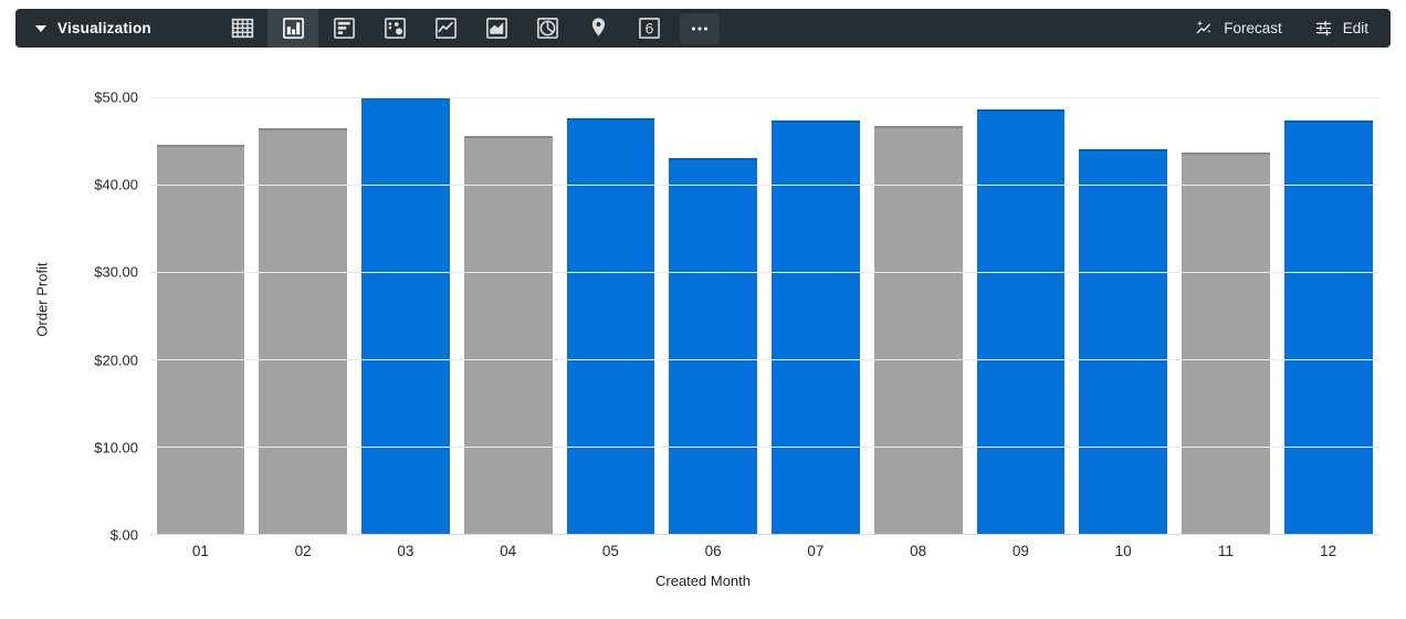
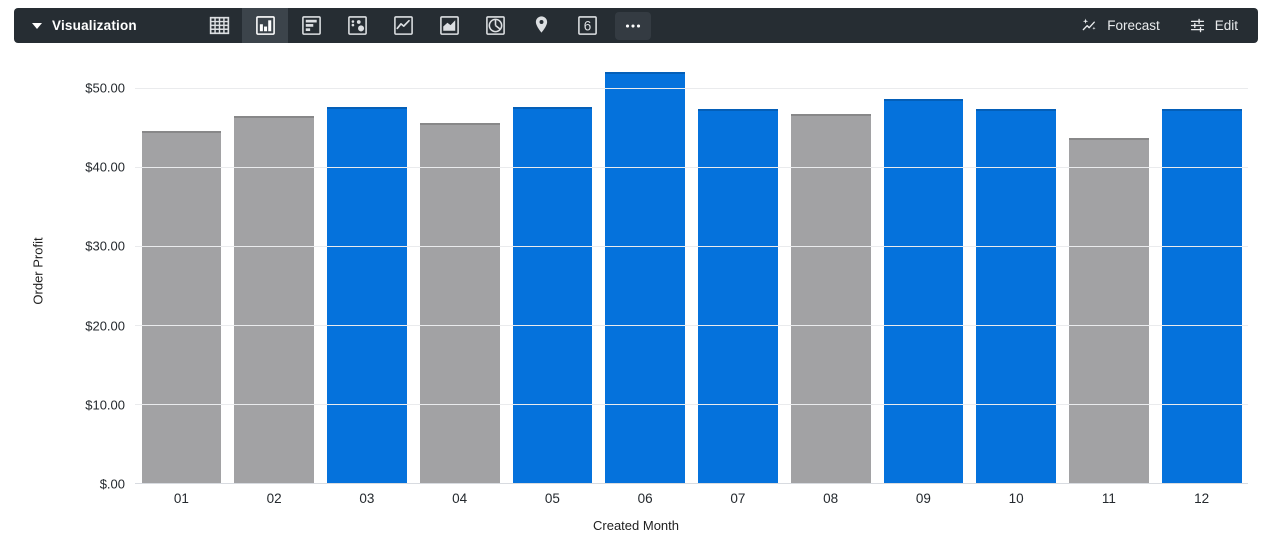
03: $50 -> $48
06: $43 -> $52
10: $44 -> $47
